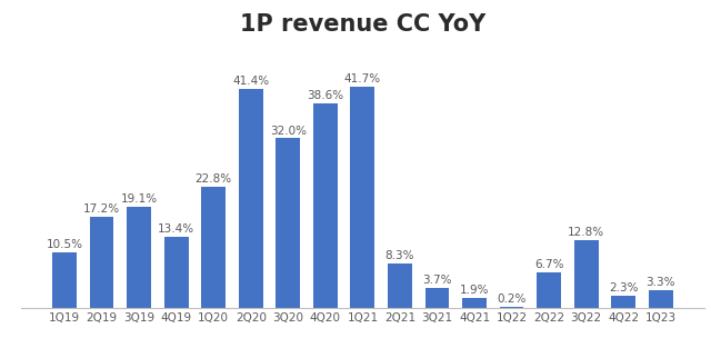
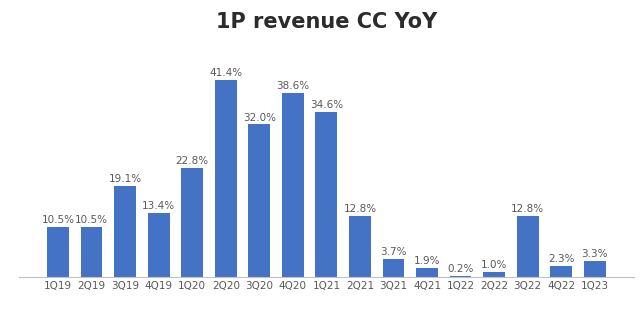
2Q19: 17.2% -> 10.5%
1Q21: 41.7% -> 34.6%
2Q21: 8.3% -> 12.8%
2Q22: 6.7% -> 1.0%
